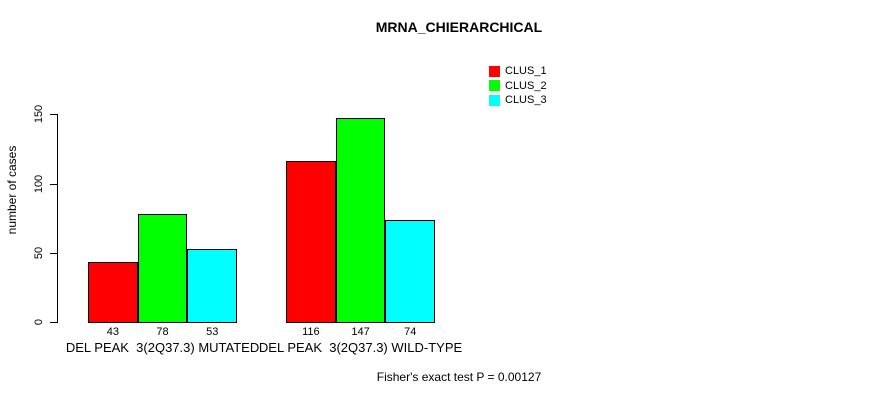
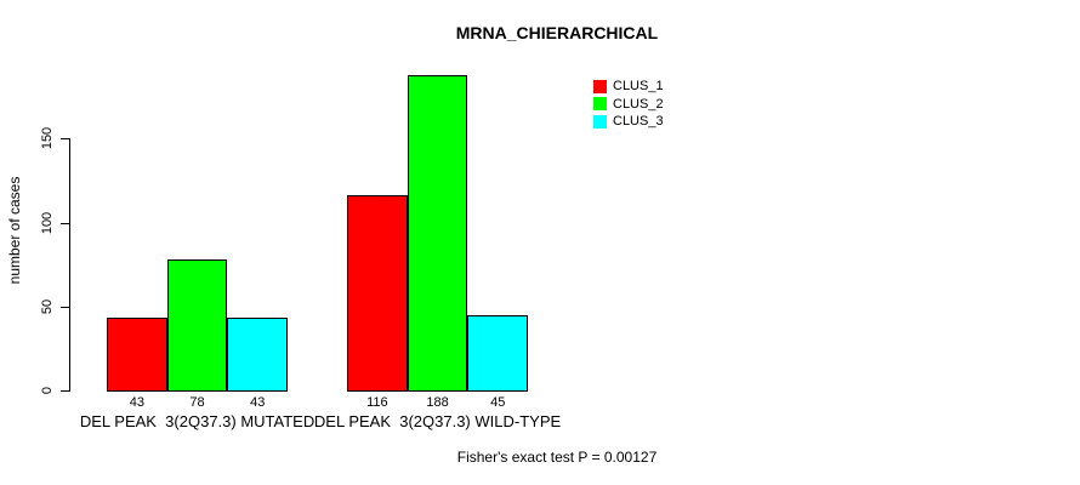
CLUS_3/DEL PEAK 3(2Q37.3) MUTATED: 53 -> 43
CLUS_2/DEL PEAK 3(2Q37.3) WILD-TYPE: 147 -> 188
CLUS_3/DEL PEAK 3(2Q37.3) WILD-TYPE: 74 -> 45
